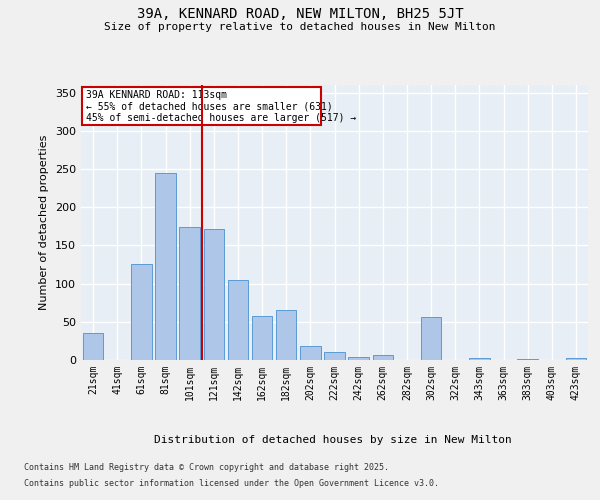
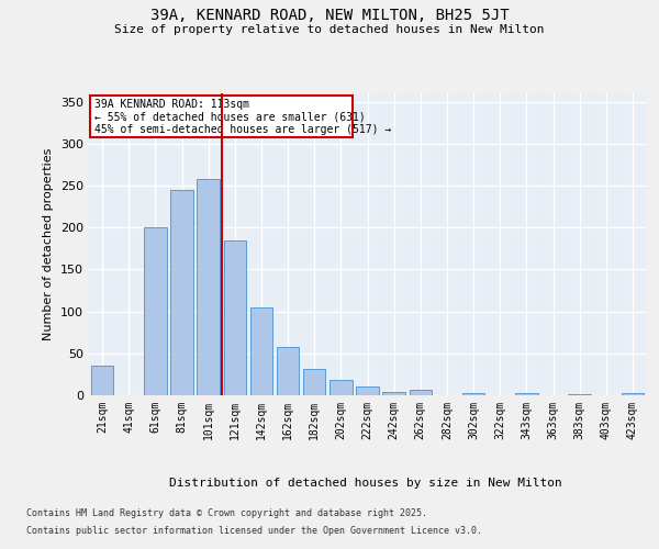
61sqm: 126 -> 200
101sqm: 174 -> 258
121sqm: 172 -> 185
182sqm: 66 -> 32
302sqm: 56 -> 2
